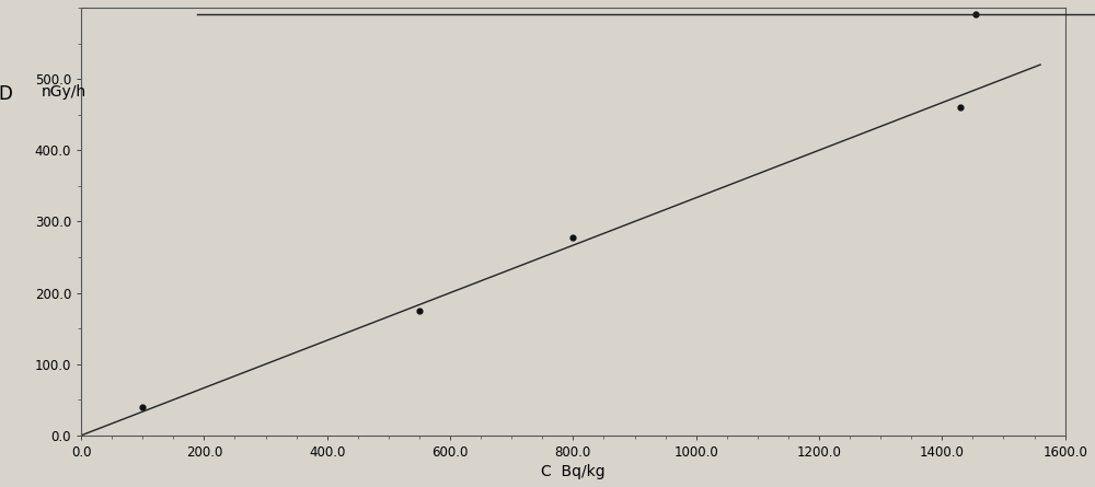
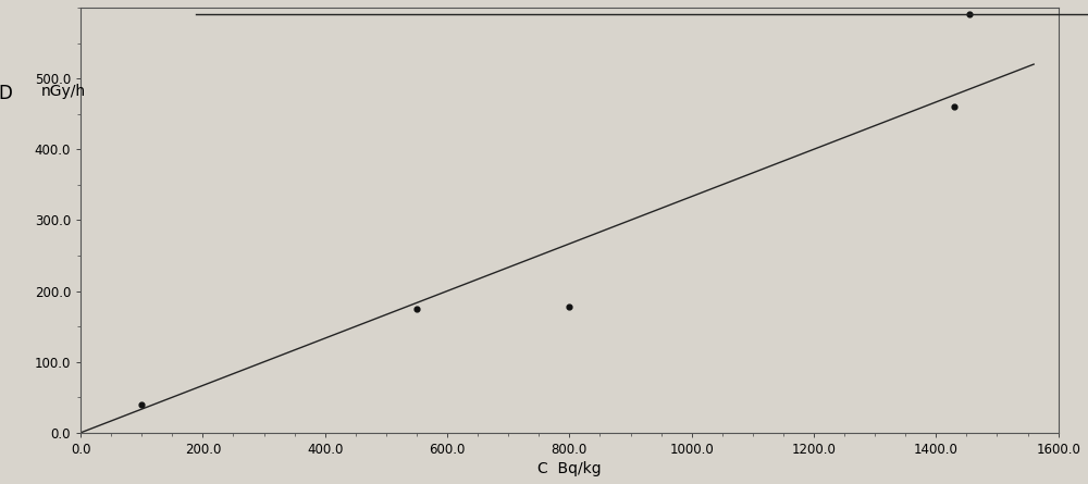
800.0: 278 -> 178
